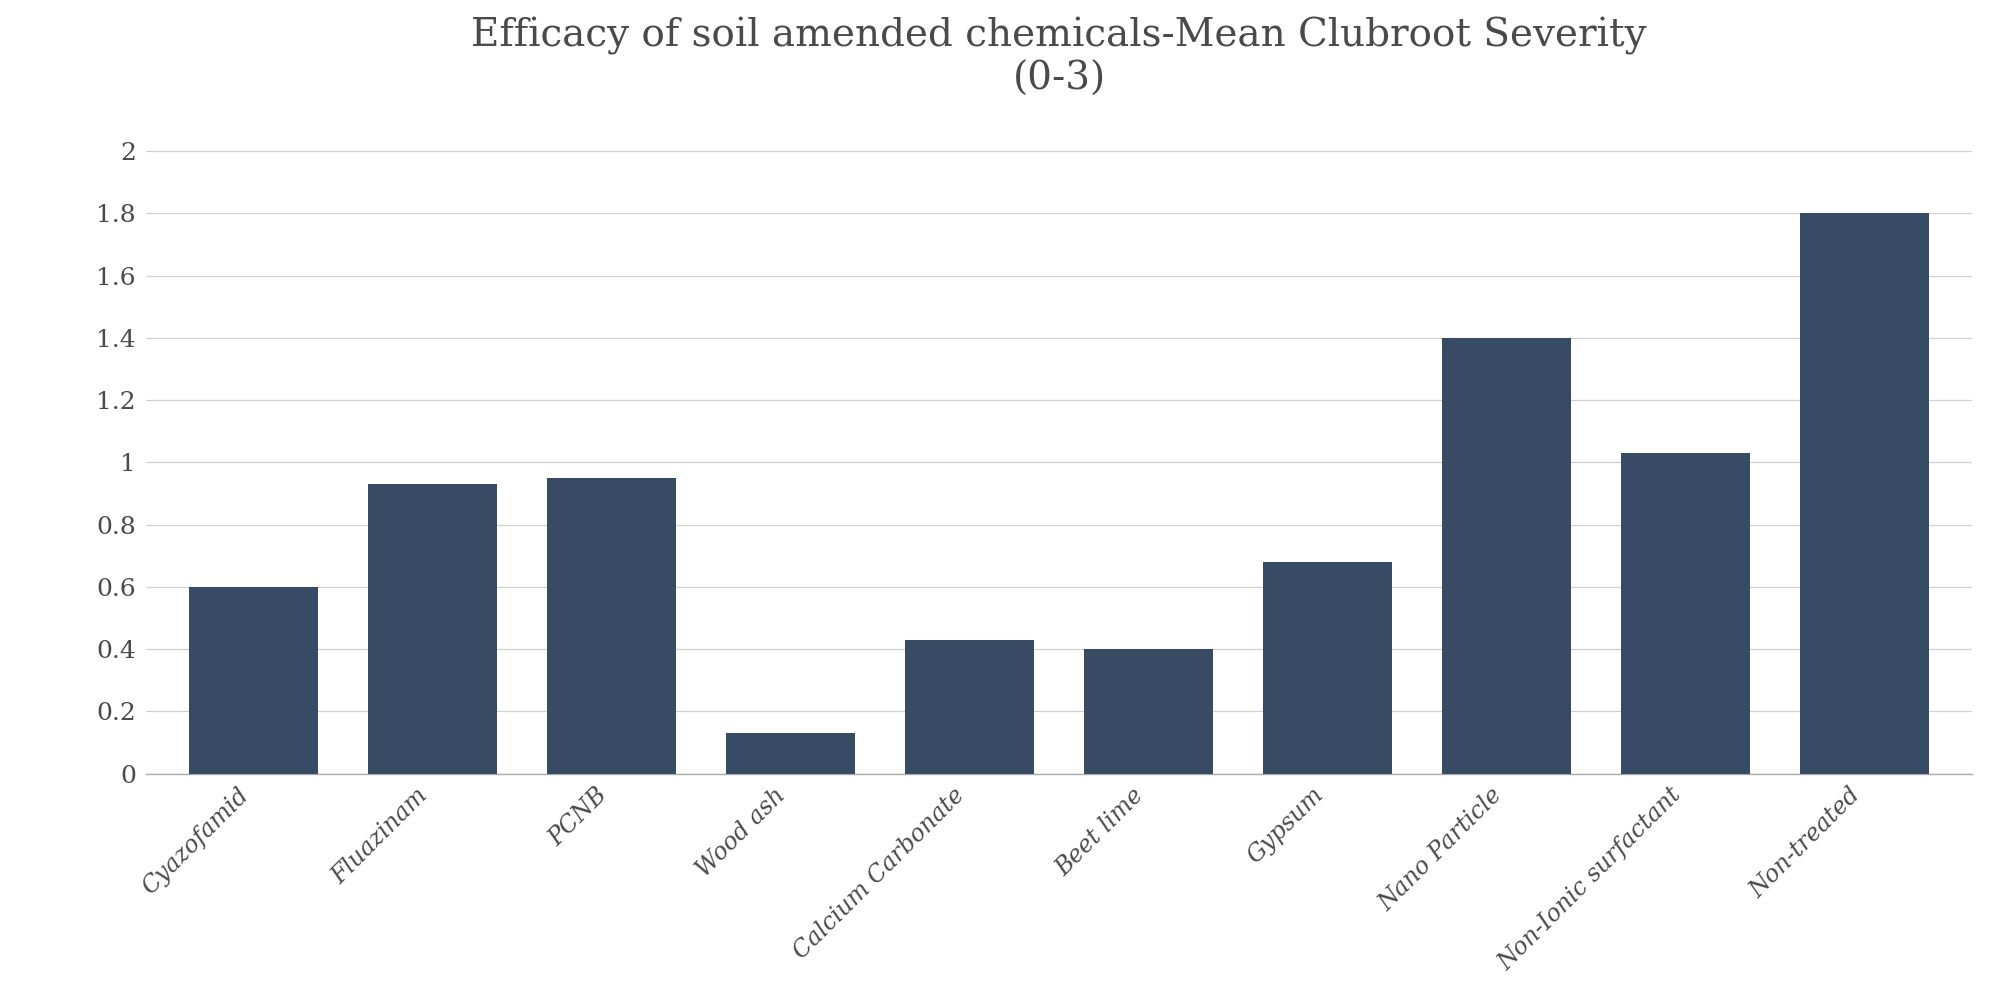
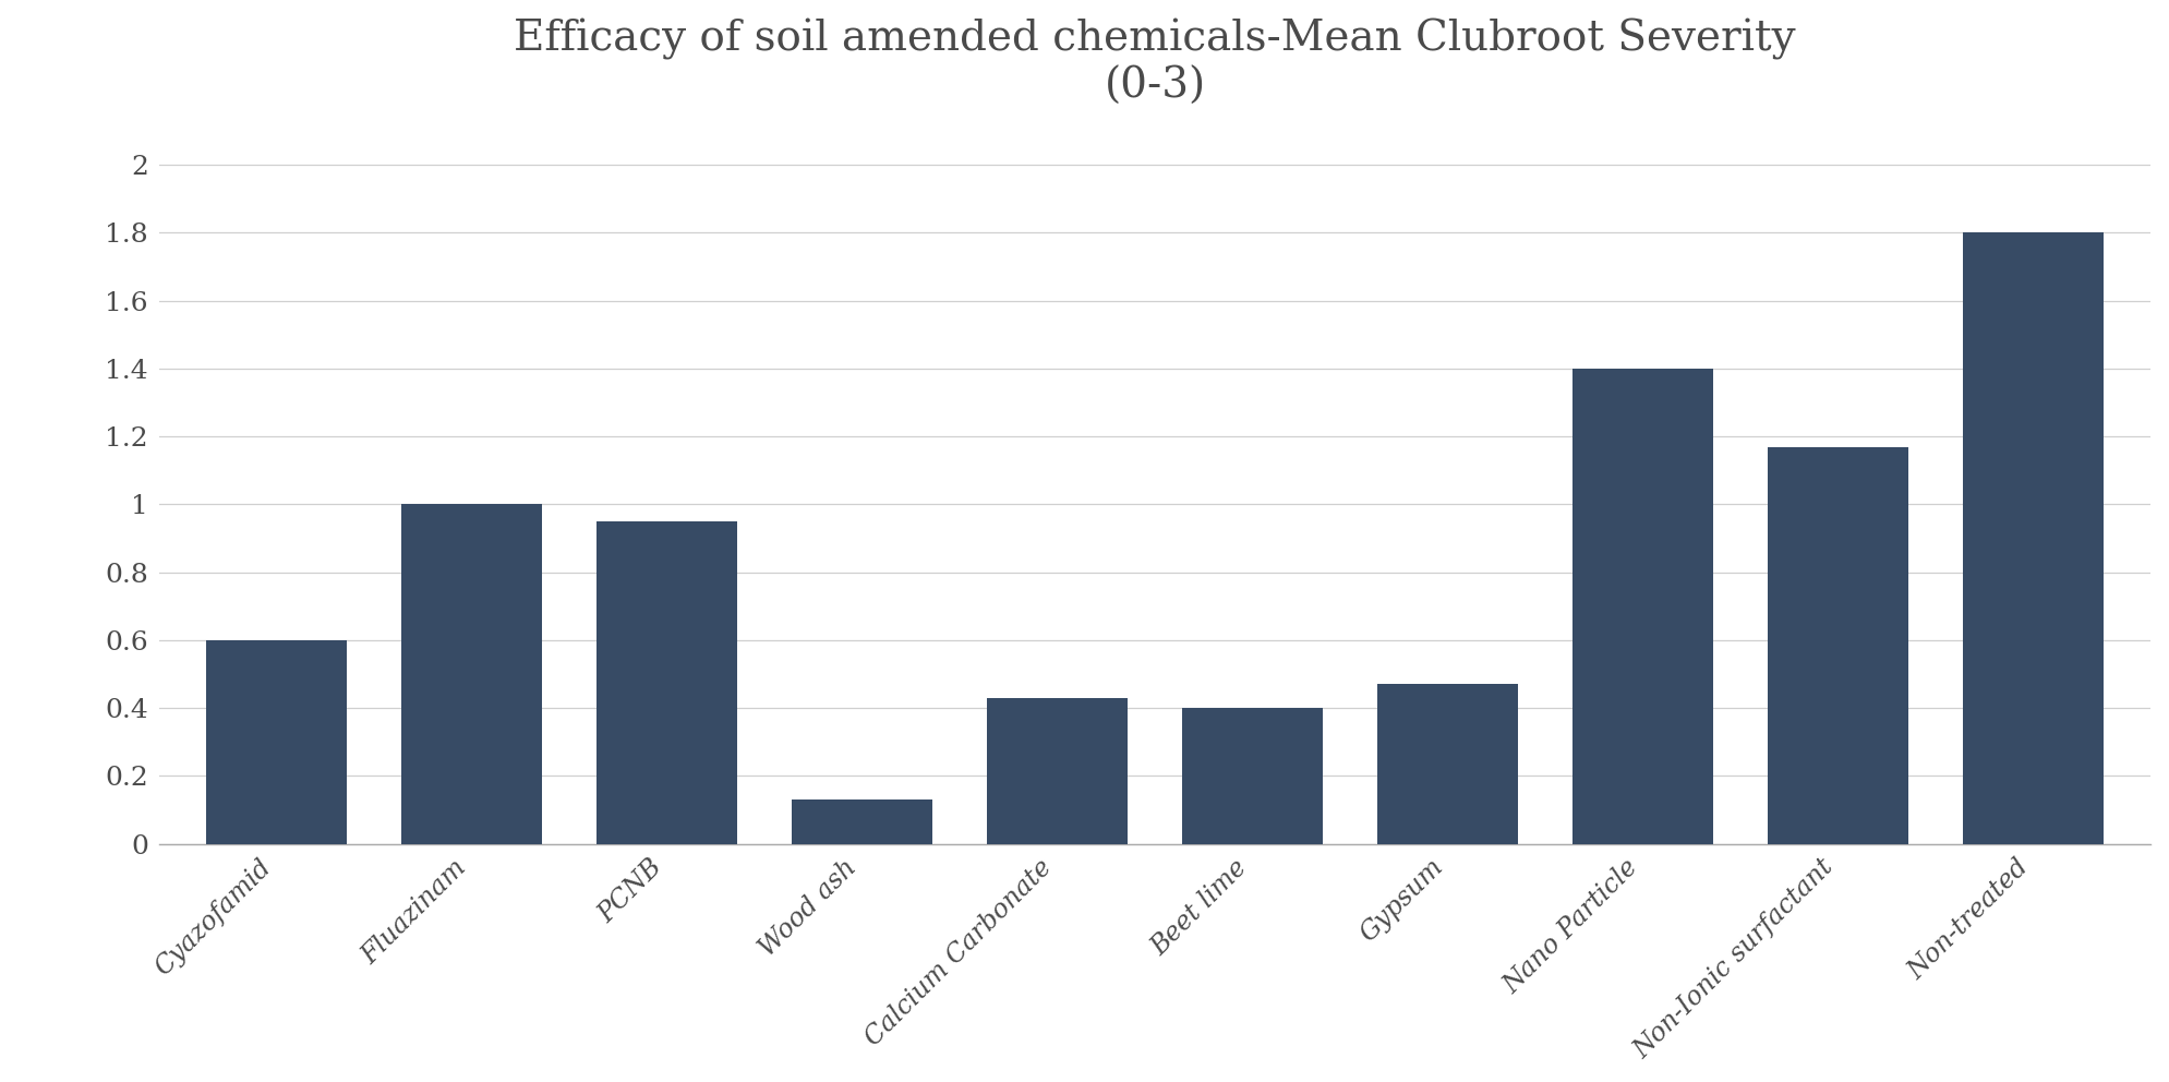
Fluazinam: 0.93 -> 1.00
Gypsum: 0.68 -> 0.47
Non-Ionic surfactant: 1.03 -> 1.17
